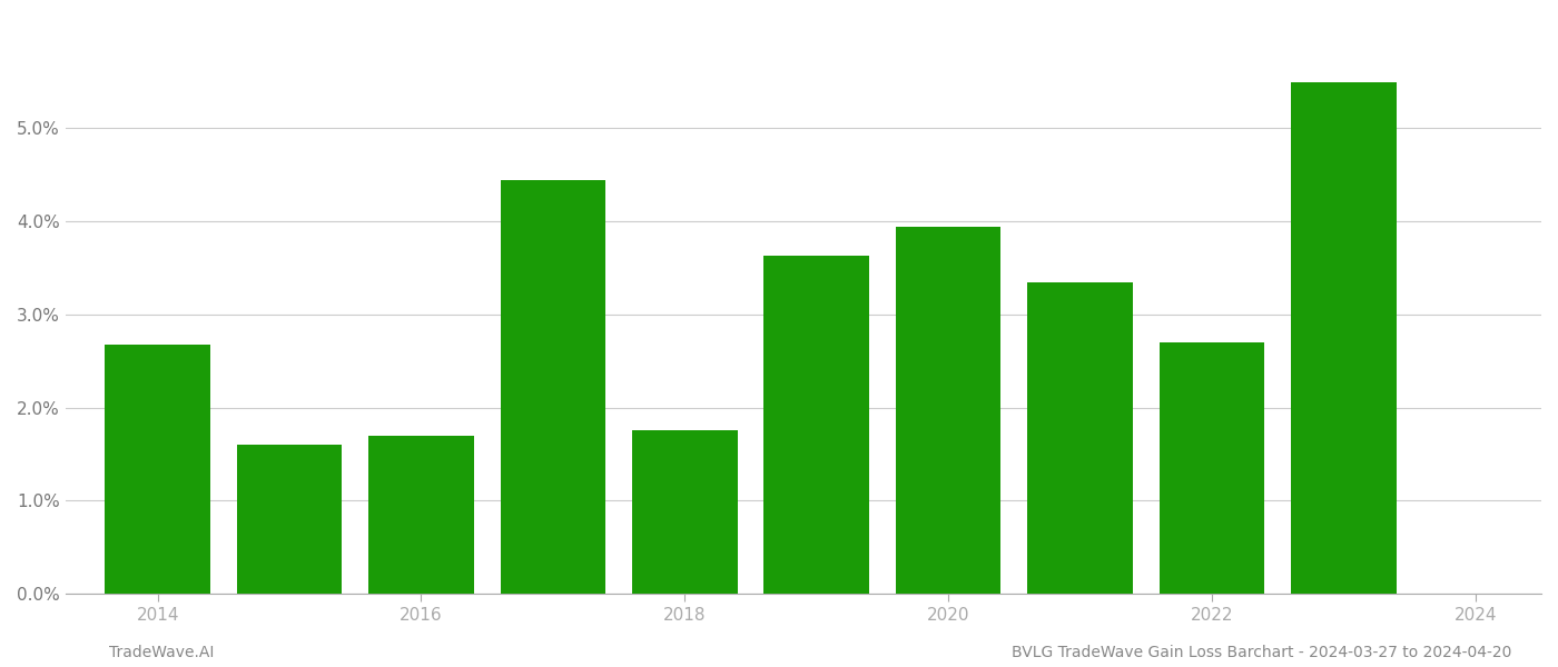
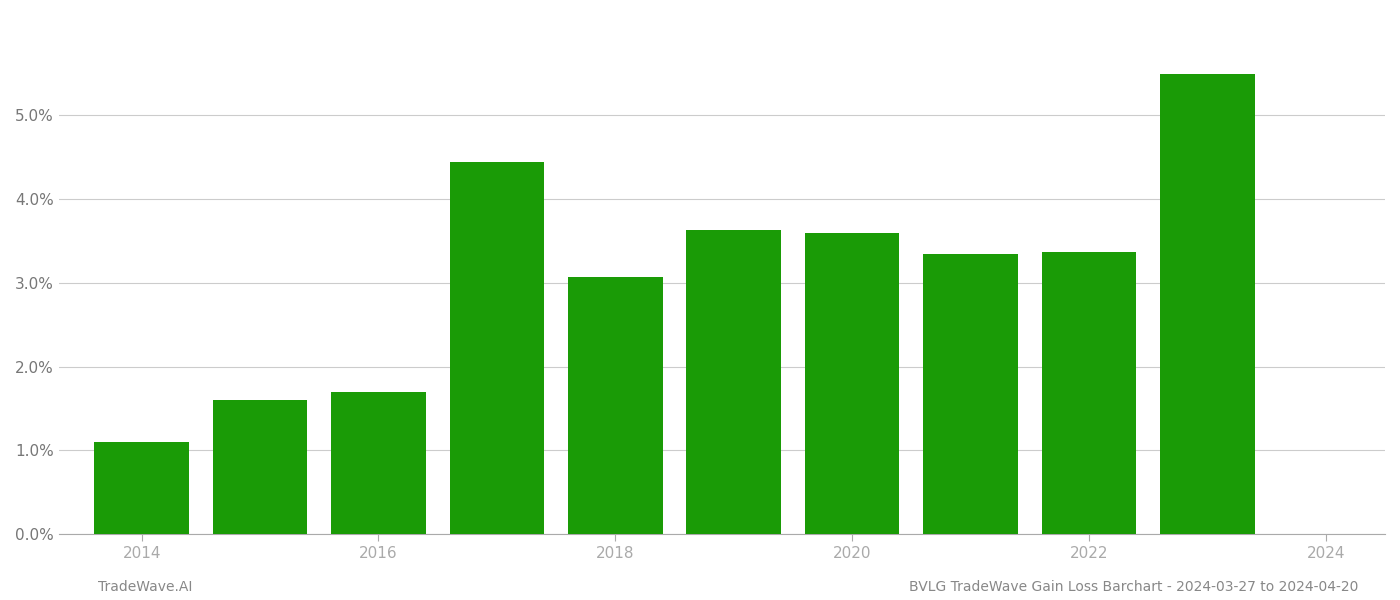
2014: 2.68% -> 1.10%
2018: 1.76% -> 3.07%
2020: 3.94% -> 3.60%
2022: 2.70% -> 3.37%
